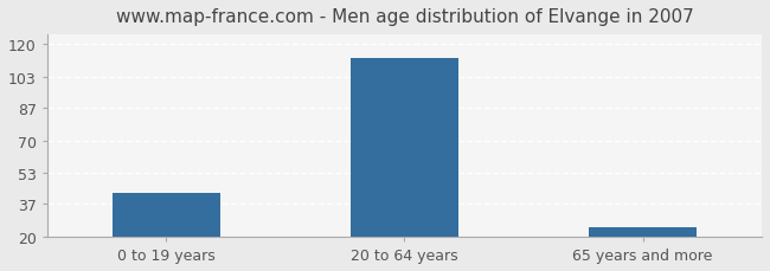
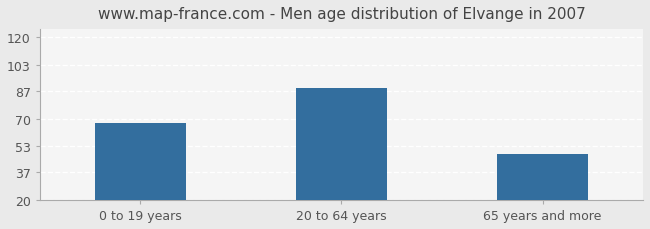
0 to 19 years: 43 -> 67
20 to 64 years: 113 -> 89
65 years and more: 25 -> 48
